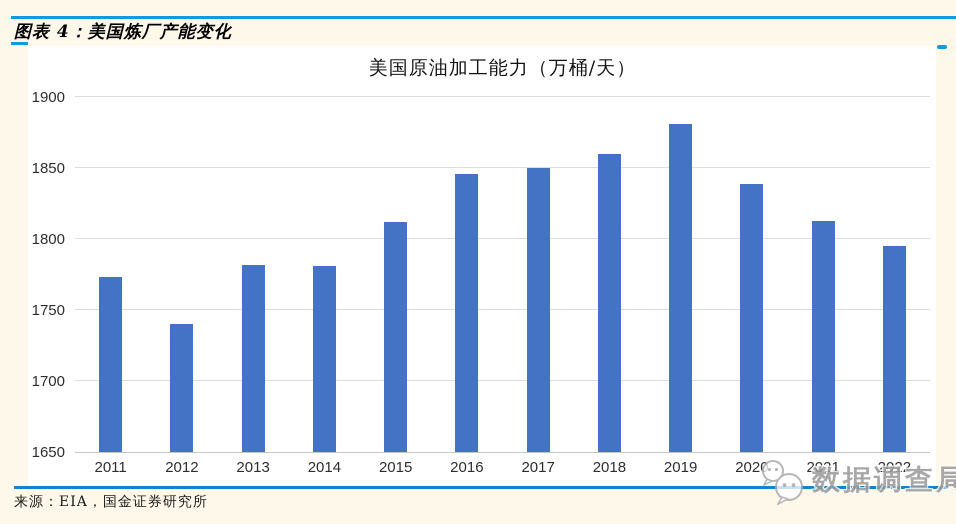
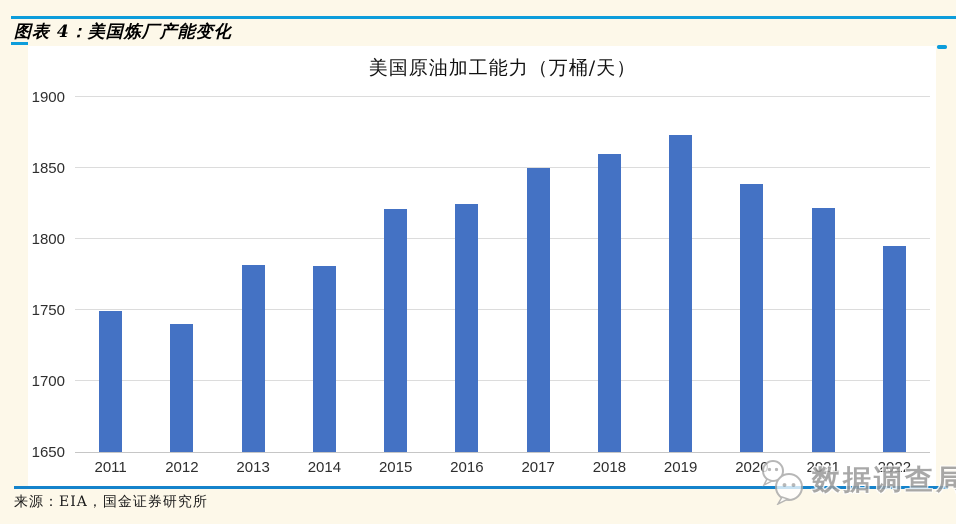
2011: 1773 -> 1749
2015: 1812 -> 1821
2016: 1846 -> 1825
2019: 1881 -> 1873
2021: 1813 -> 1822
